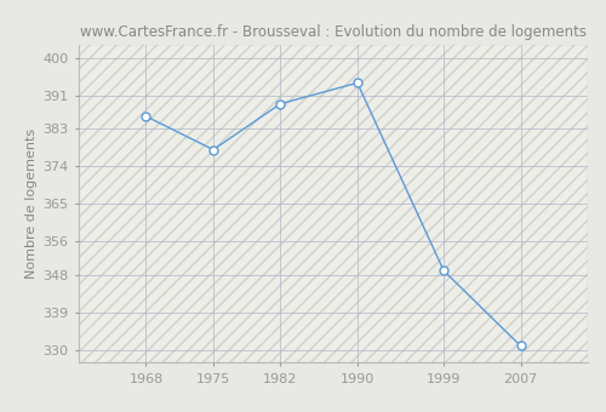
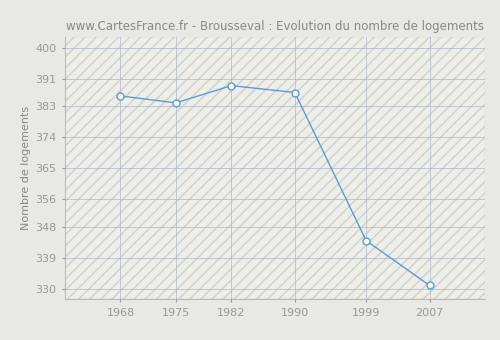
1975: 378 -> 384
1990: 394 -> 387
1999: 349 -> 344
